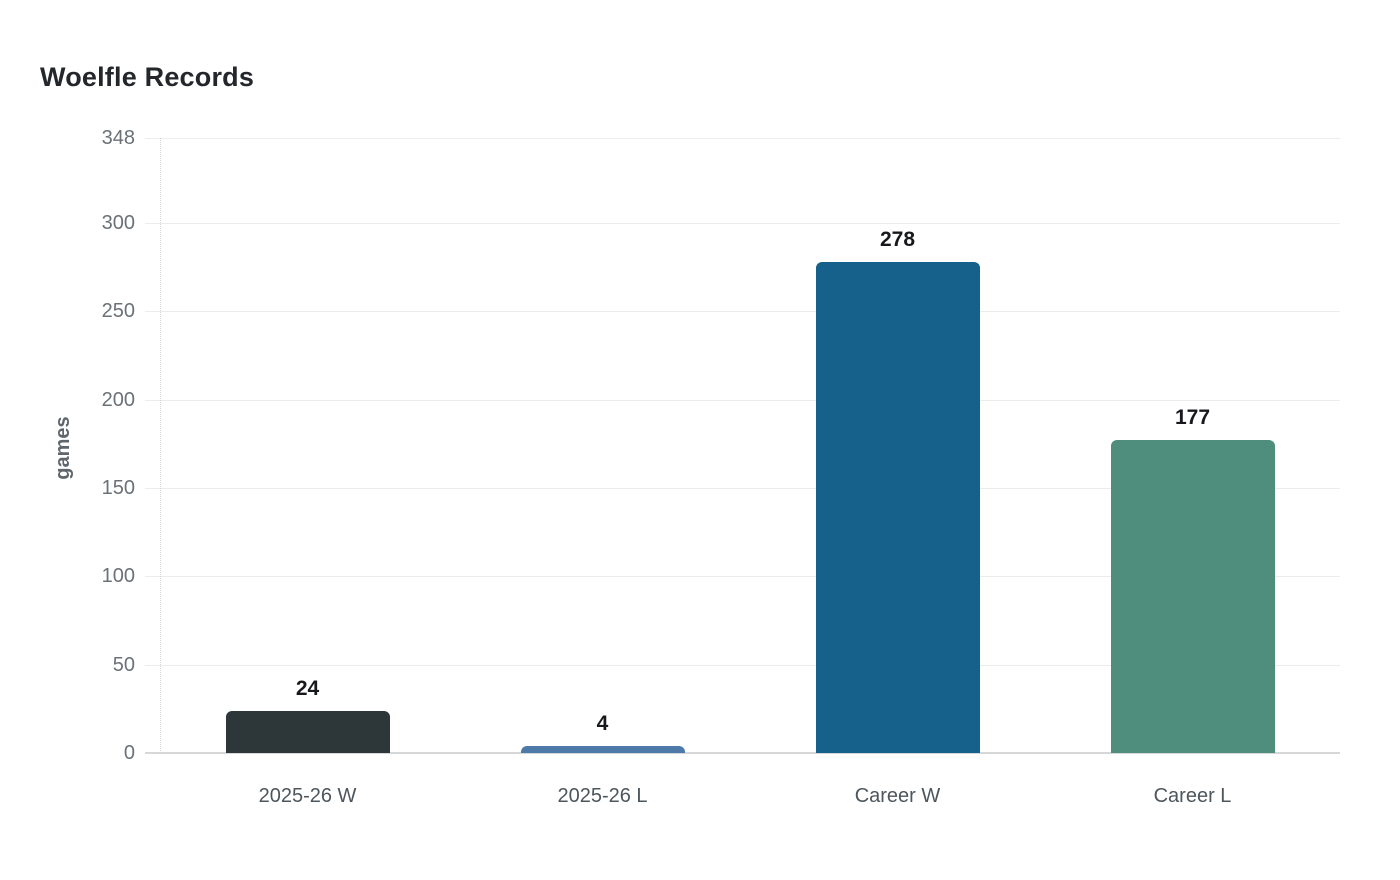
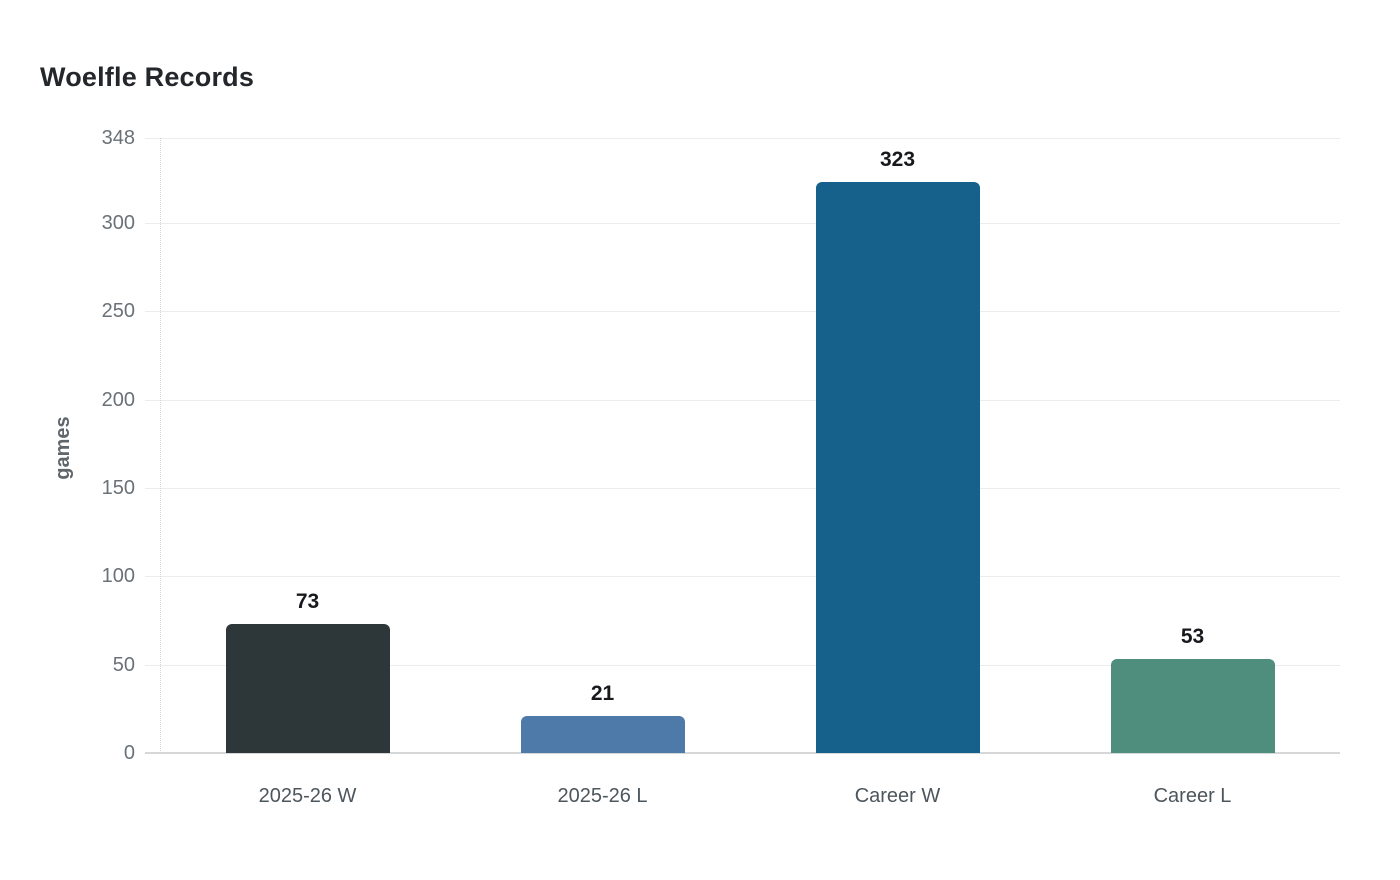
2025-26 W: 24 -> 73
2025-26 L: 4 -> 21
Career W: 278 -> 323
Career L: 177 -> 53
